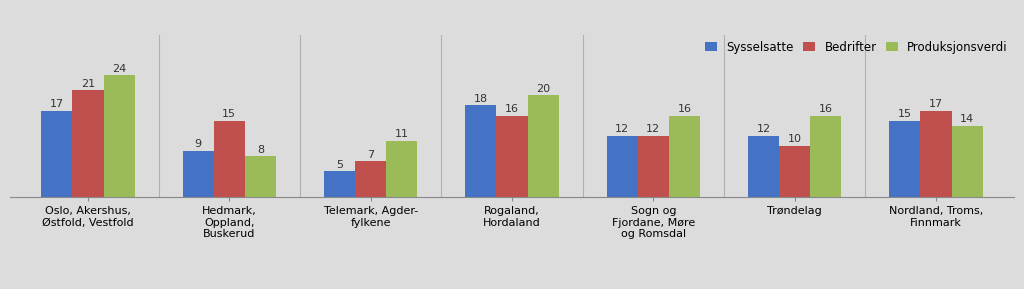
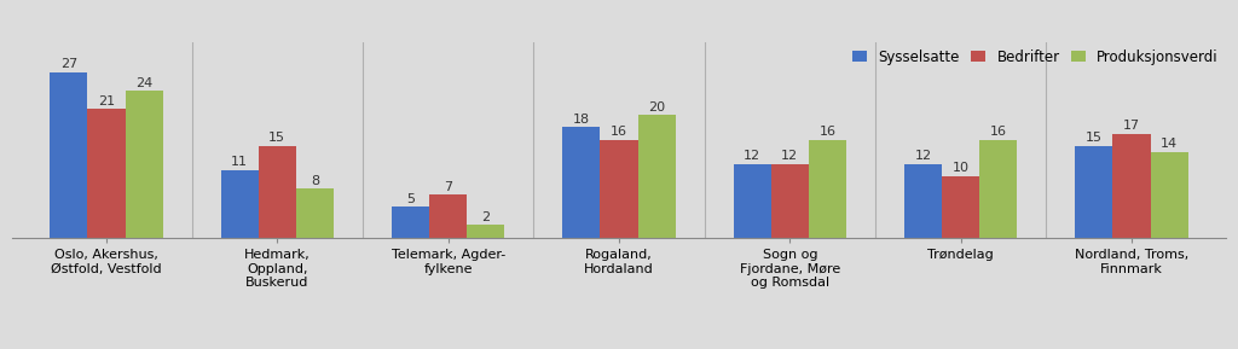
Sysselsatte/Oslo, Akershus, Østfold, Vestfold: 17 -> 27
Sysselsatte/Hedmark, Oppland, Buskerud: 9 -> 11
Produksjonsverdi/Telemark, Agder- fylkene: 11 -> 2
